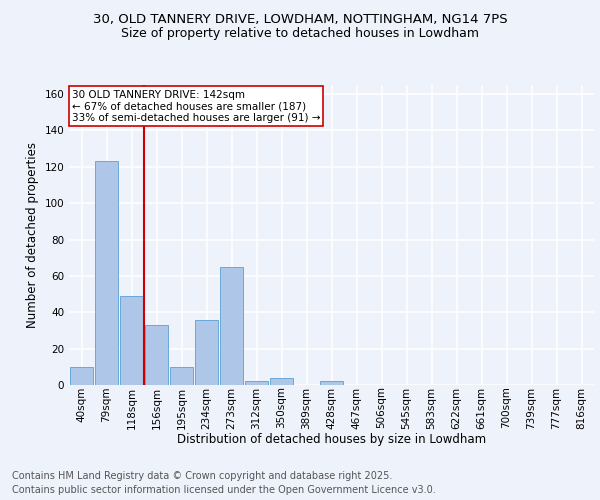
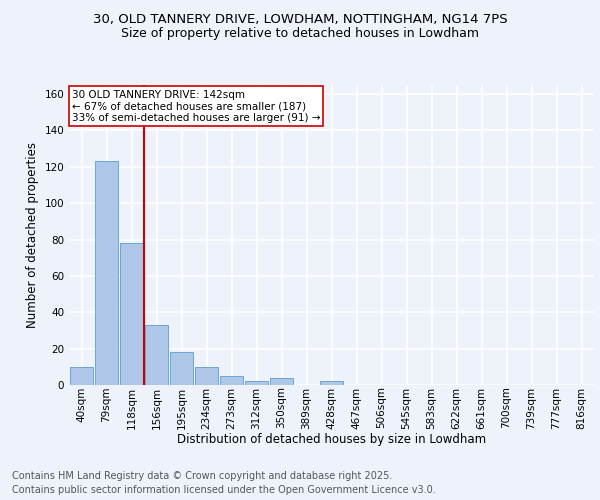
118sqm: 49 -> 78
195sqm: 10 -> 18
234sqm: 36 -> 10
273sqm: 65 -> 5
